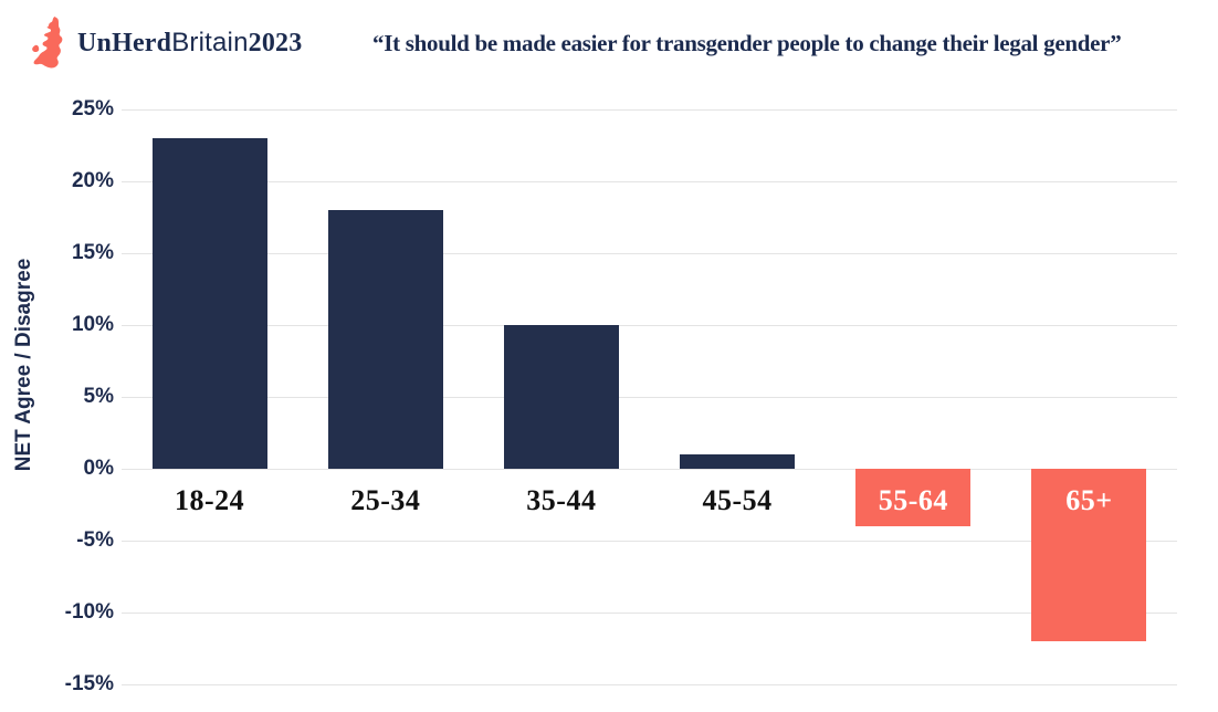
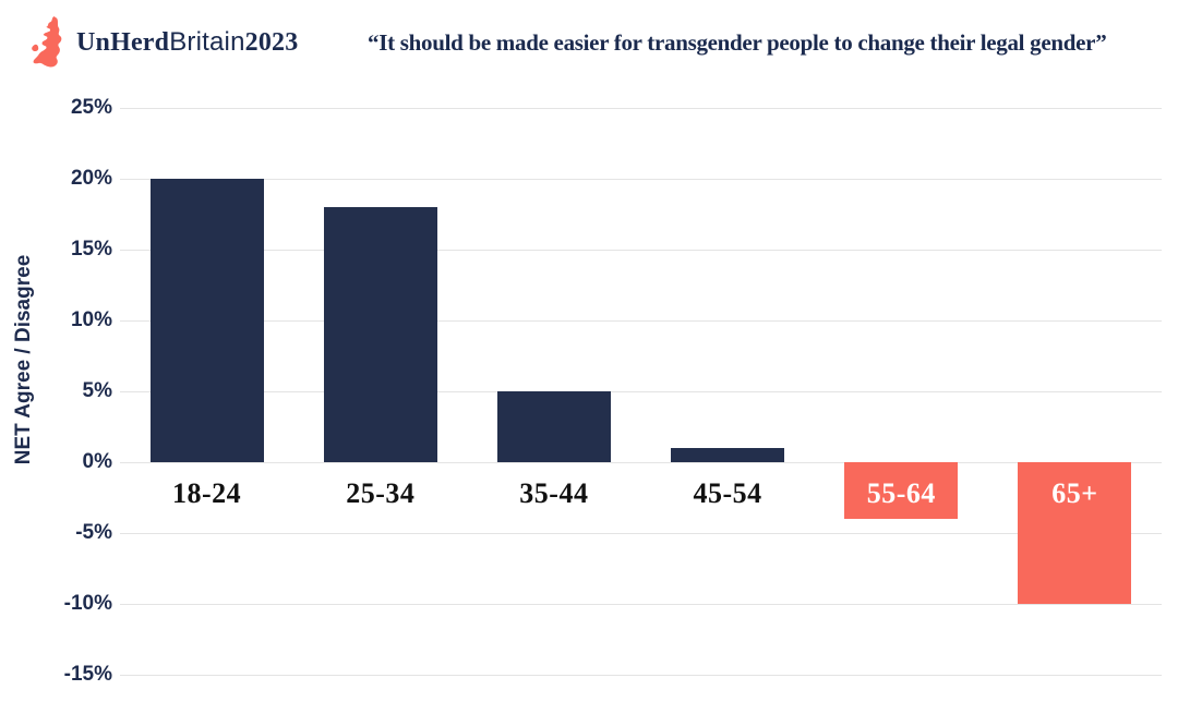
18-24: 23% -> 20%
35-44: 10% -> 5%
65+: -12% -> -10%
